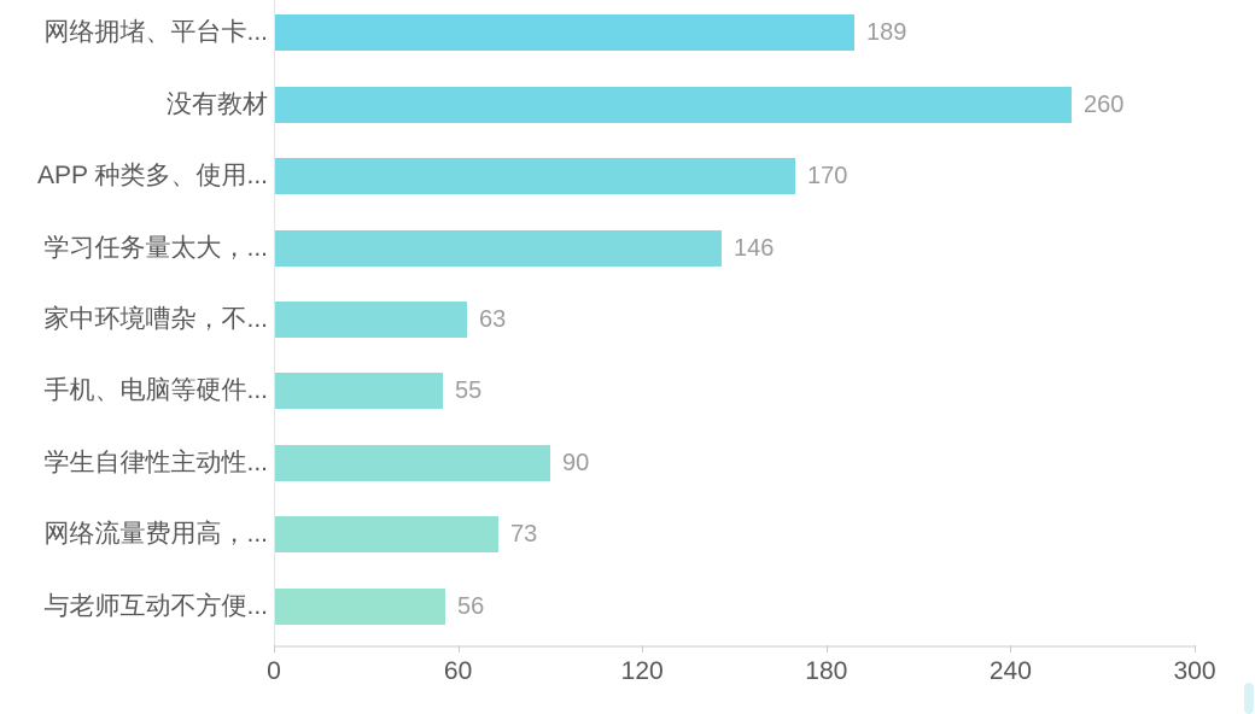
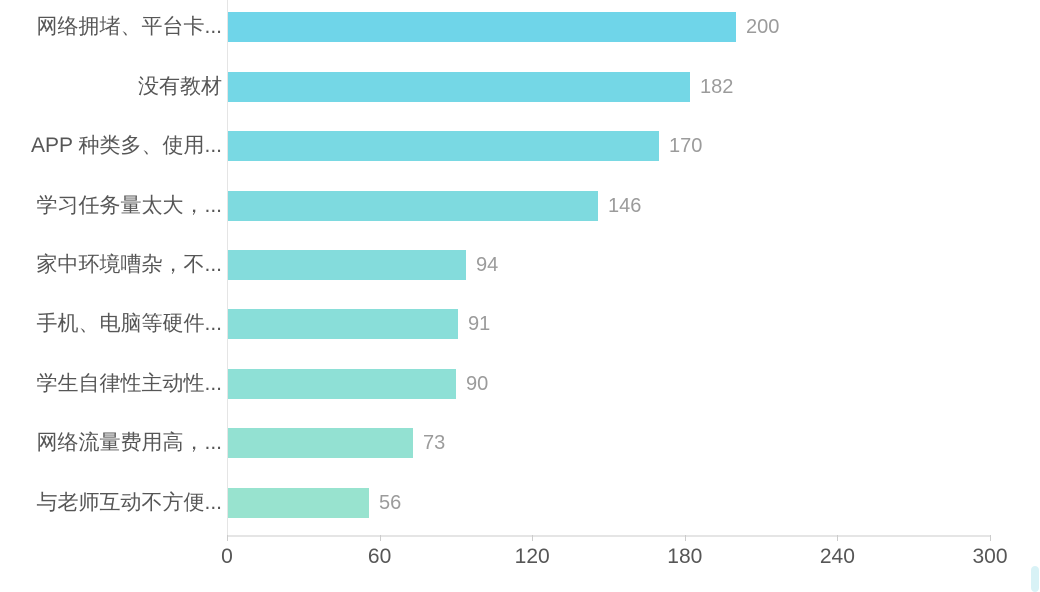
网络拥堵、平台卡...: 189 -> 200
没有教材: 260 -> 182
家中环境嘈杂，不...: 63 -> 94
手机、电脑等硬件...: 55 -> 91
